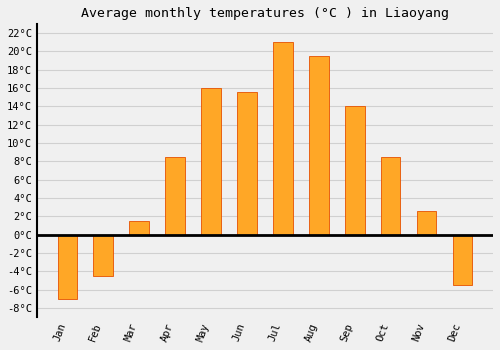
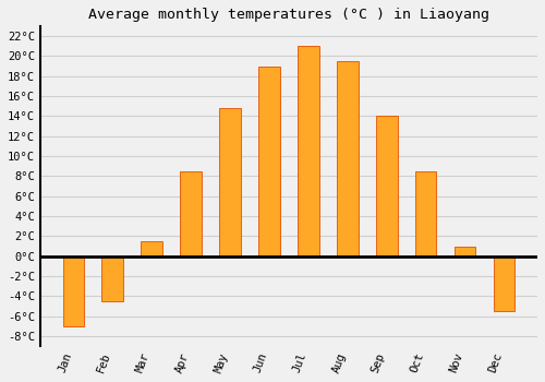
May: 16.0°C -> 14.8°C
Jun: 15.6°C -> 19.0°C
Nov: 2.6°C -> 1.0°C
